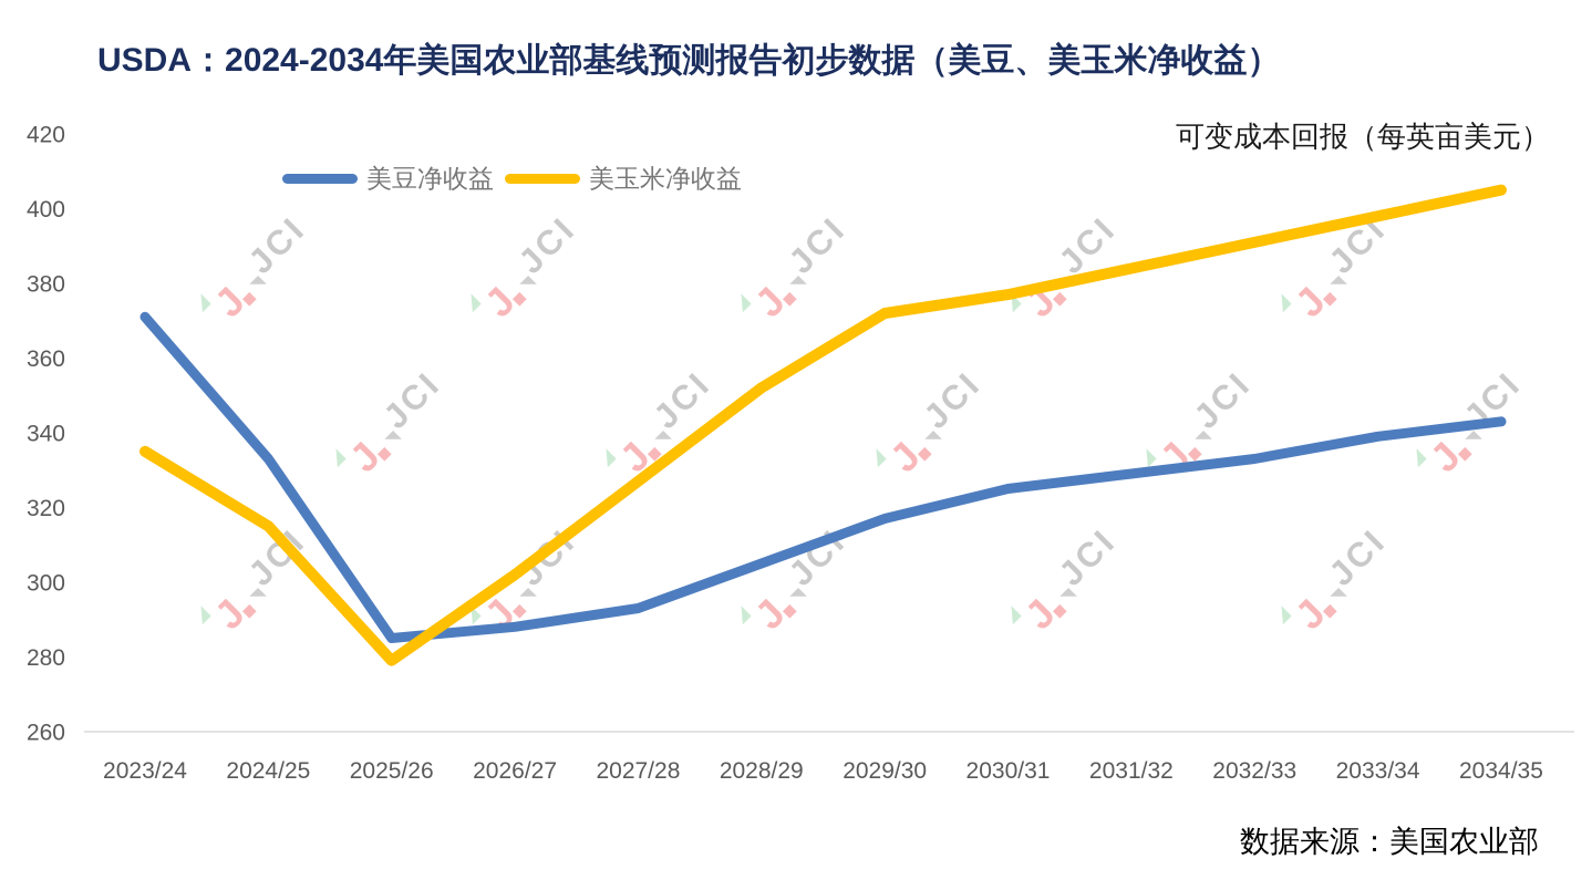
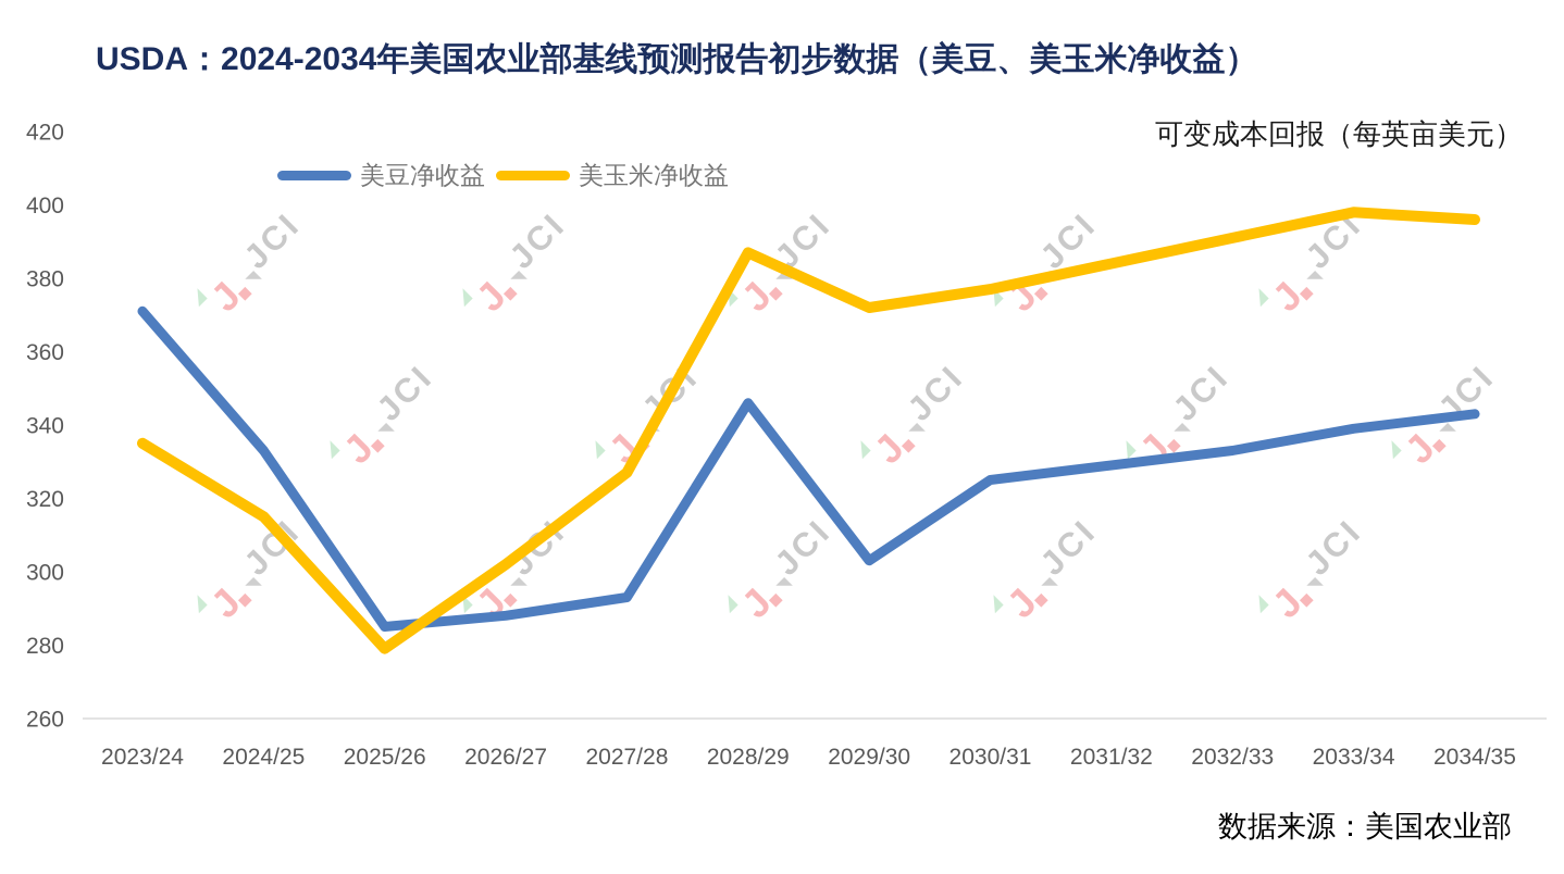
美豆净收益/2028/29: 305 -> 346
美玉米净收益/2028/29: 352 -> 387
美豆净收益/2029/30: 317 -> 303
美玉米净收益/2034/35: 405 -> 396
